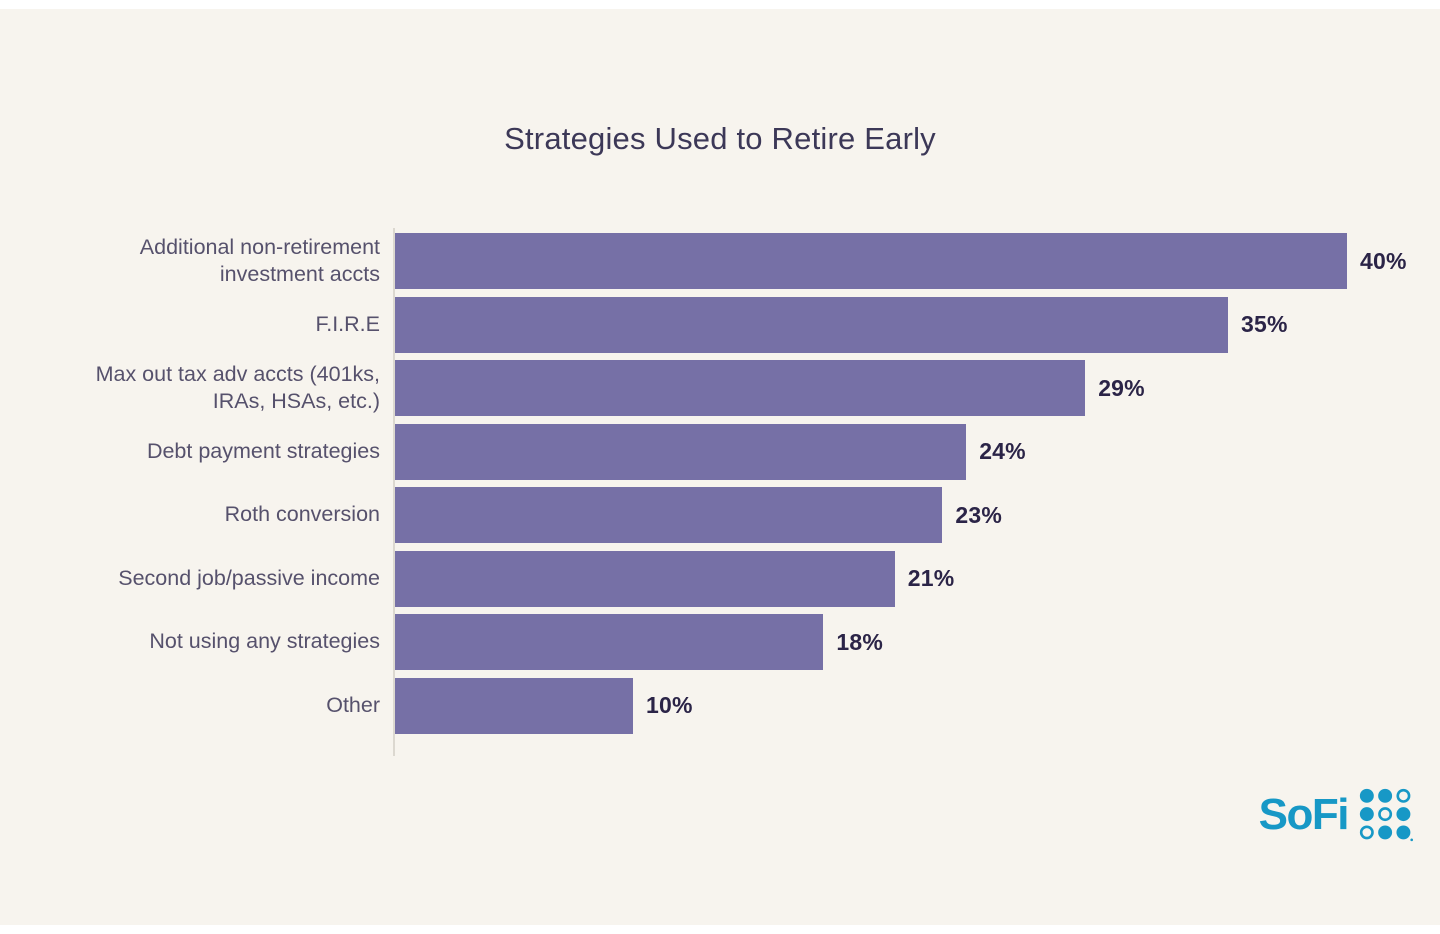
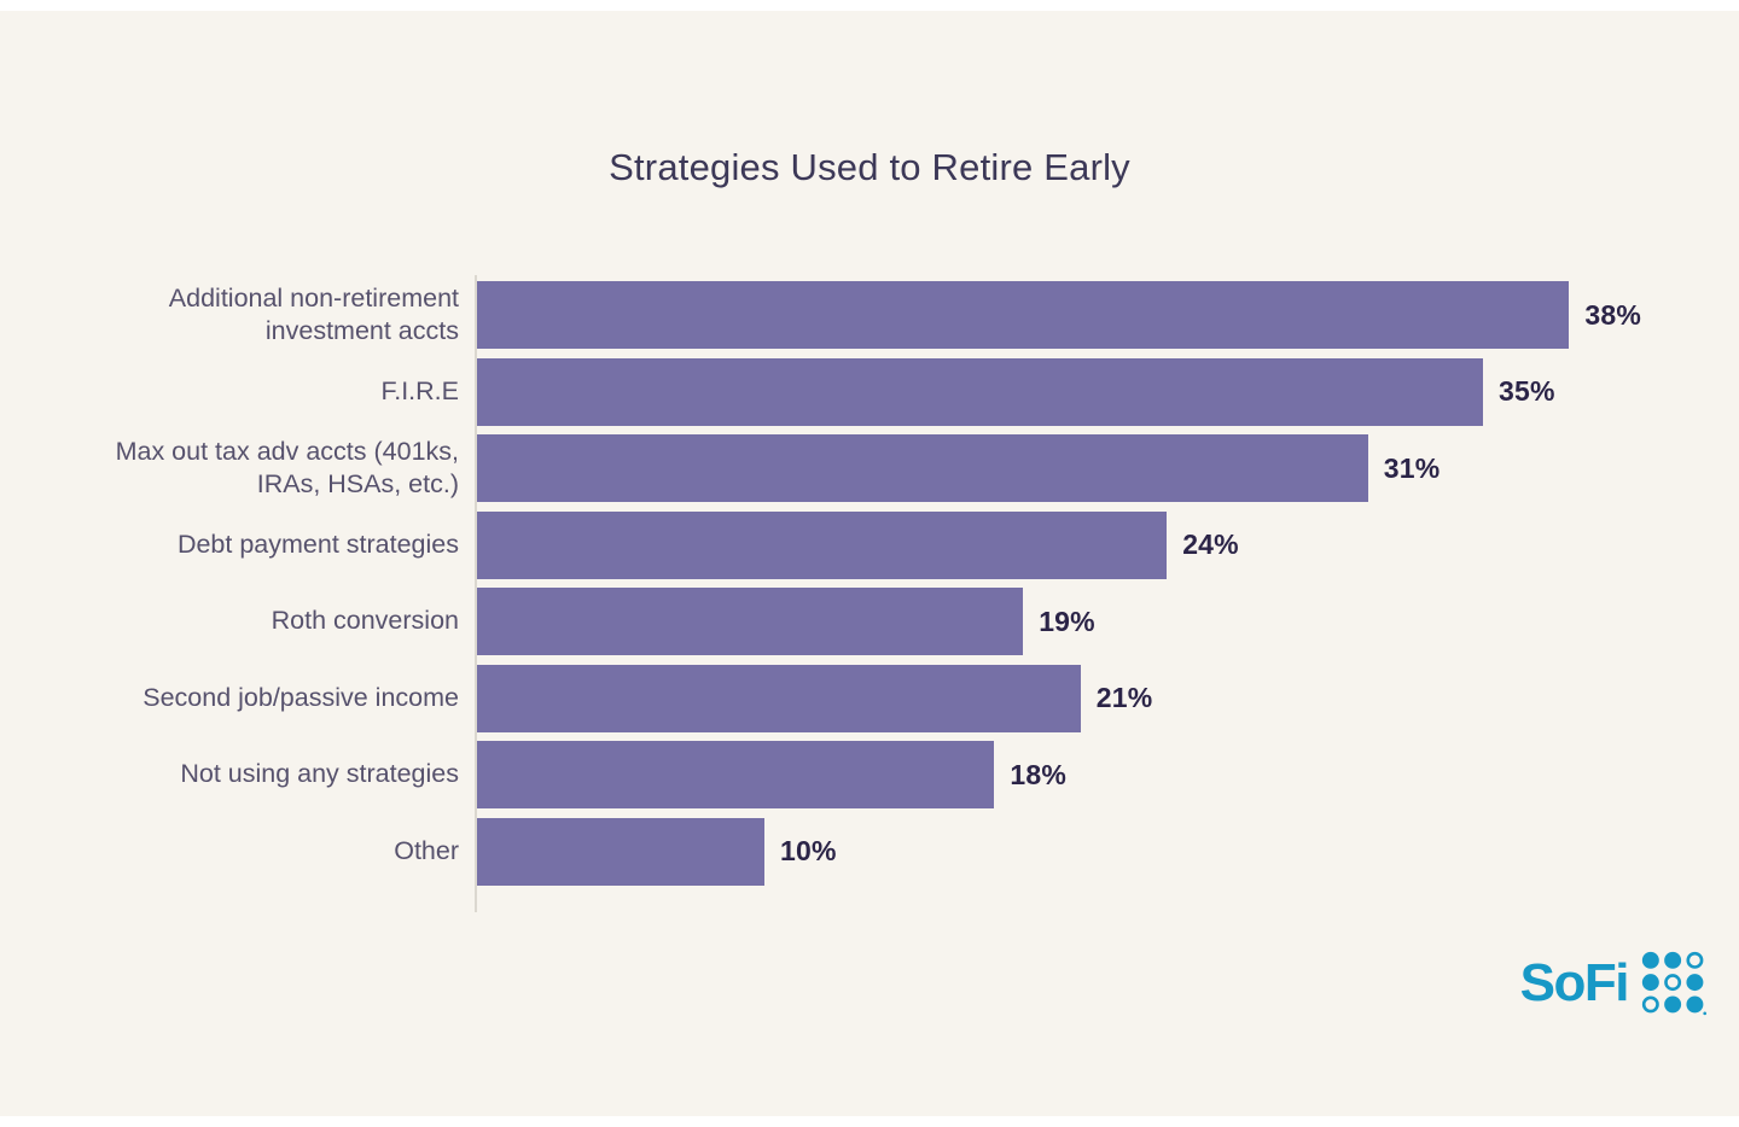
Additional non-retirement investment accts: 40% -> 38%
Max out tax adv accts (401ks, IRAs, HSAs, etc.): 29% -> 31%
Roth conversion: 23% -> 19%
